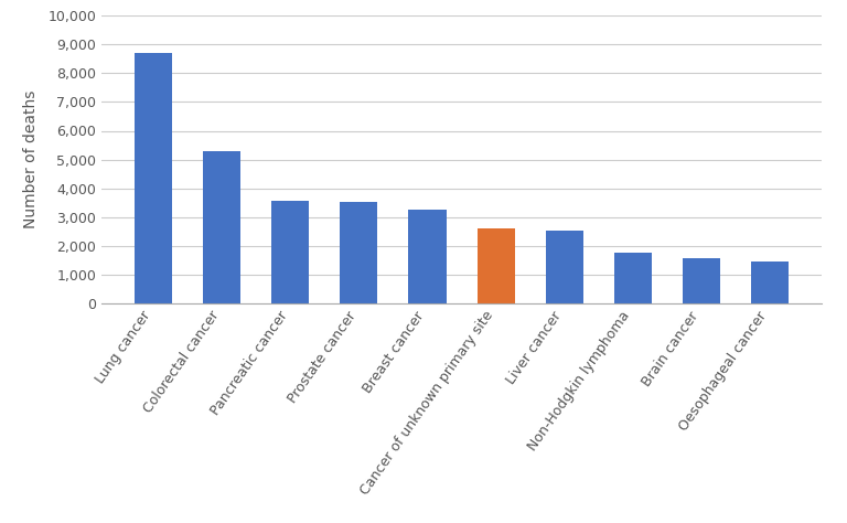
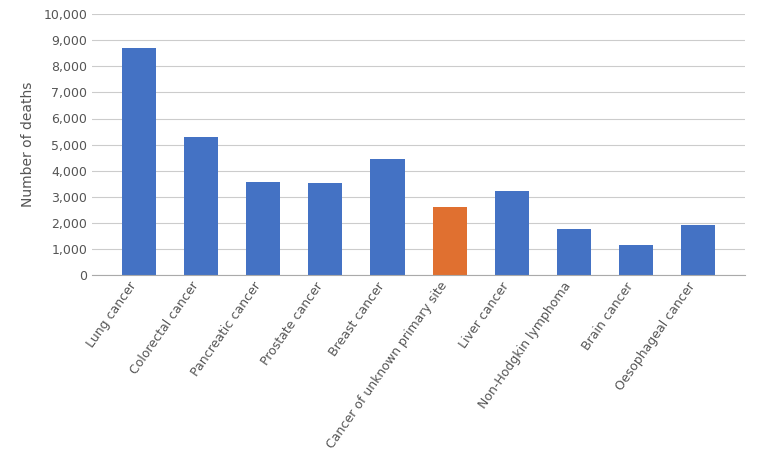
Breast cancer: 3,270 -> 4,450
Liver cancer: 2,530 -> 3,200
Brain cancer: 1,580 -> 1,150
Oesophageal cancer: 1,450 -> 1,900
